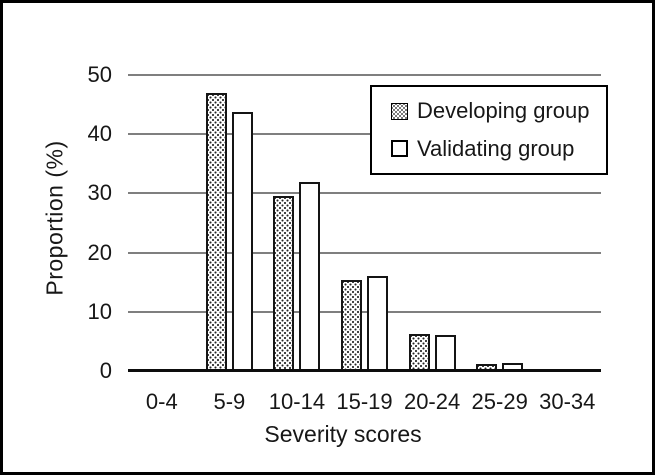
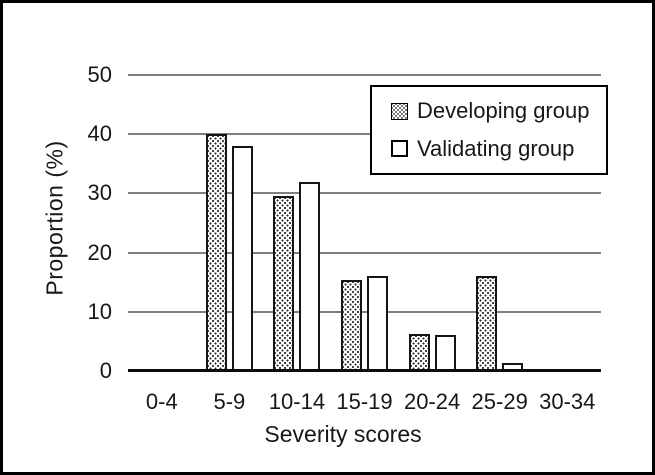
Developing group/5-9: 47 -> 40
Validating group/5-9: 44 -> 38
Developing group/25-29: 1 -> 16
